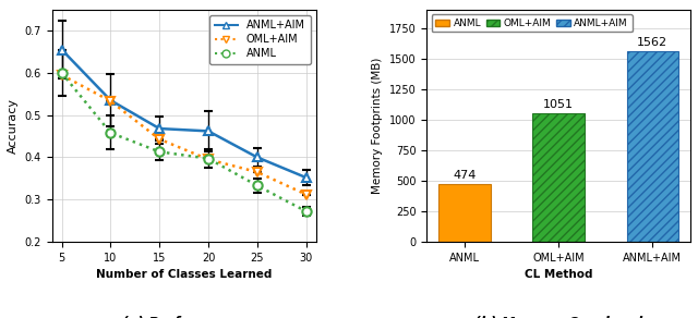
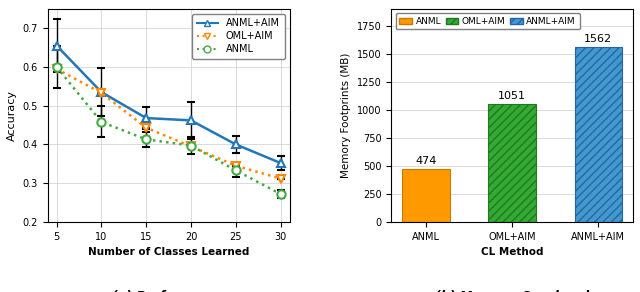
OML+AIM/25: 0.365 -> 0.345
